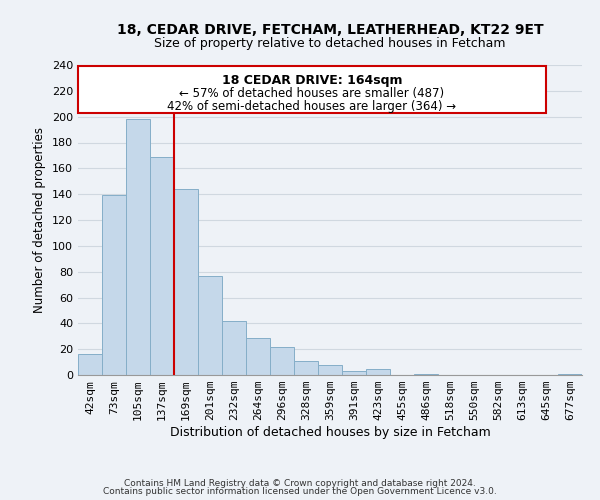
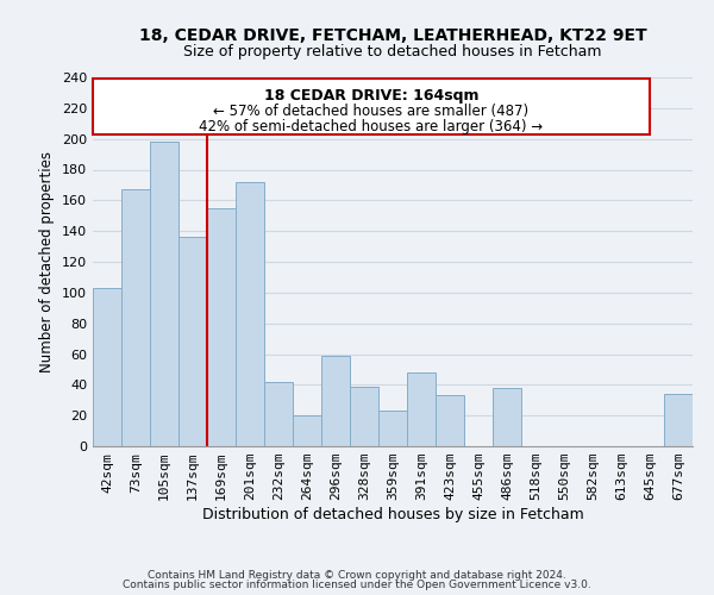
42sqm: 16 -> 103
73sqm: 139 -> 167
137sqm: 169 -> 136
169sqm: 144 -> 155
201sqm: 77 -> 172
264sqm: 29 -> 20
296sqm: 22 -> 59
328sqm: 11 -> 39
359sqm: 8 -> 23
391sqm: 3 -> 48
423sqm: 5 -> 33
486sqm: 1 -> 38
677sqm: 1 -> 34
